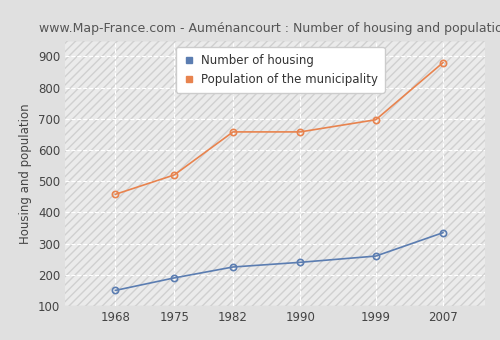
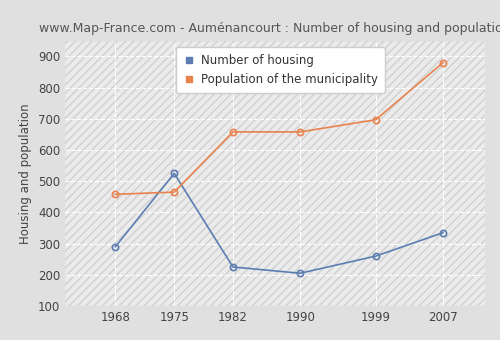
Number of housing/1968: 150 -> 290
Number of housing/1975: 190 -> 525
Population of the municipality/1975: 520 -> 465
Number of housing/1990: 240 -> 205
